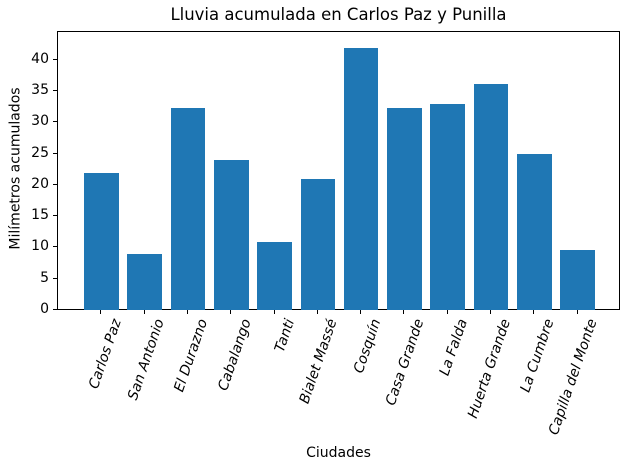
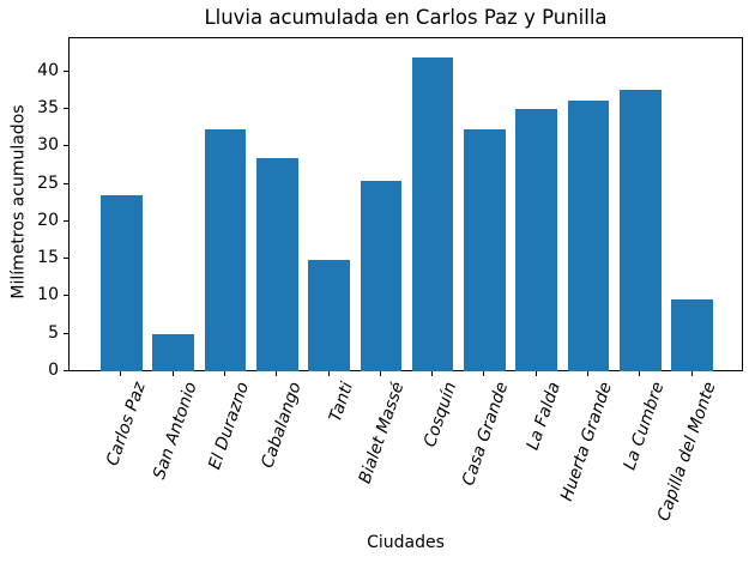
Carlos Paz: 22 -> 24
San Antonio: 9 -> 5
Cabalango: 24 -> 29
Tanti: 11 -> 15
Bialet Massé: 21 -> 26
La Falda: 33 -> 35
La Cumbre: 25 -> 38
